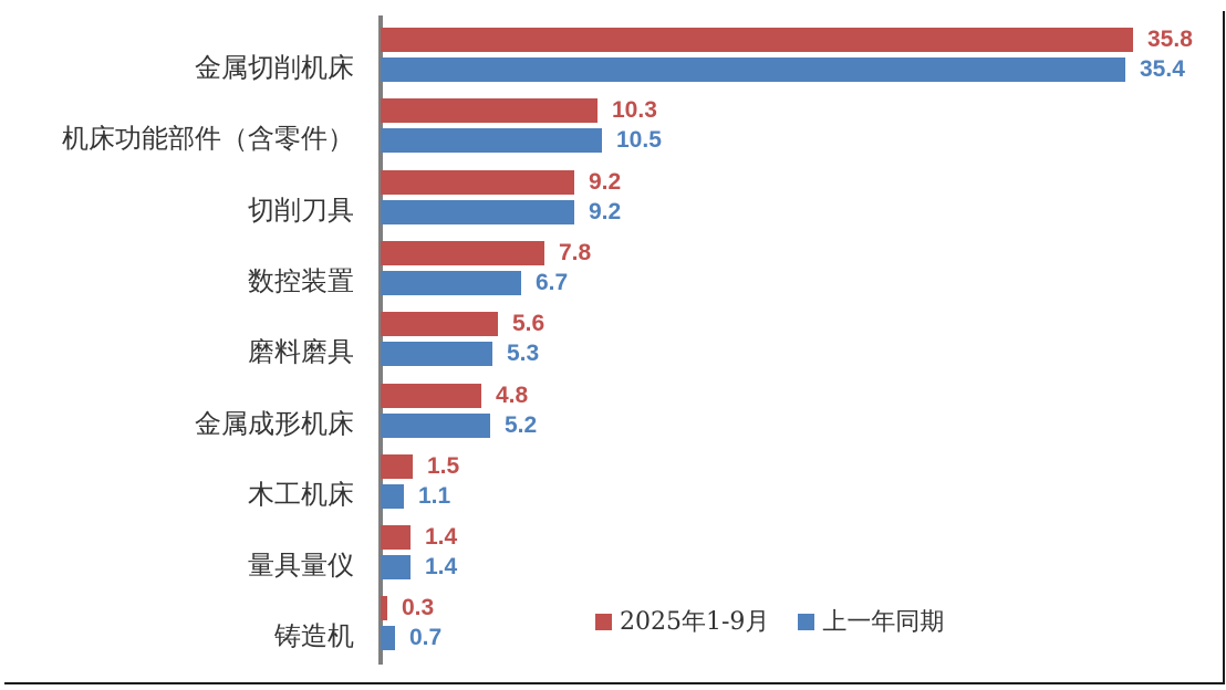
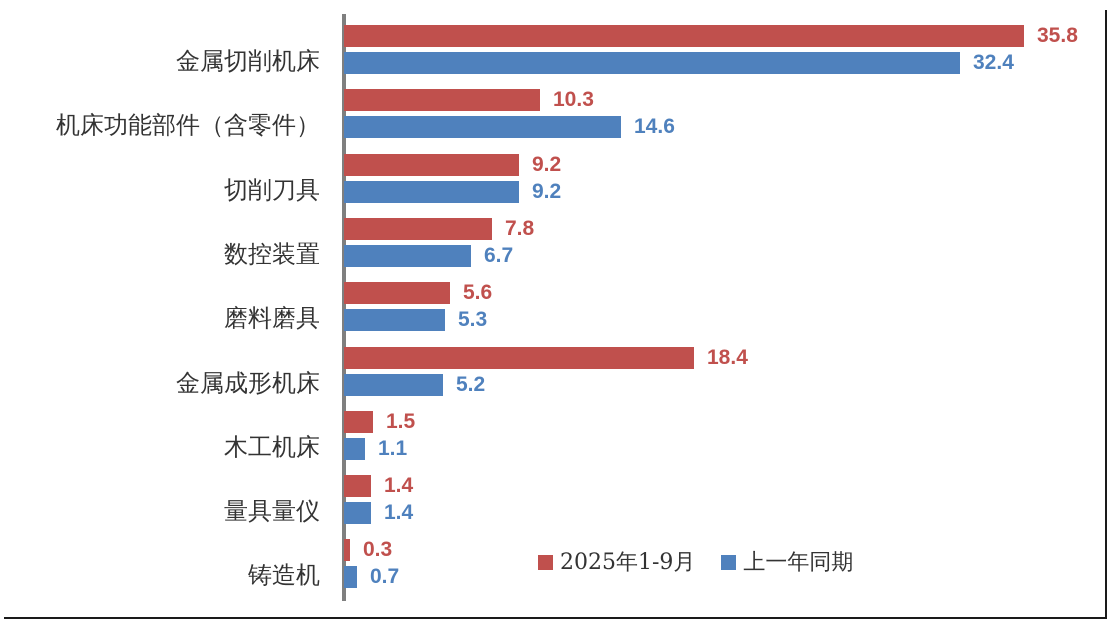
上一年同期/金属切削机床: 35.4 -> 32.4
上一年同期/机床功能部件（含零件）: 10.5 -> 14.6
2025年1-9月/金属成形机床: 4.8 -> 18.4
